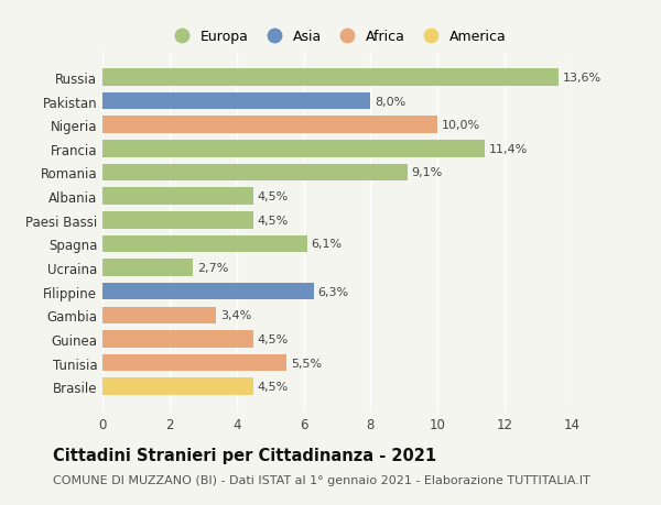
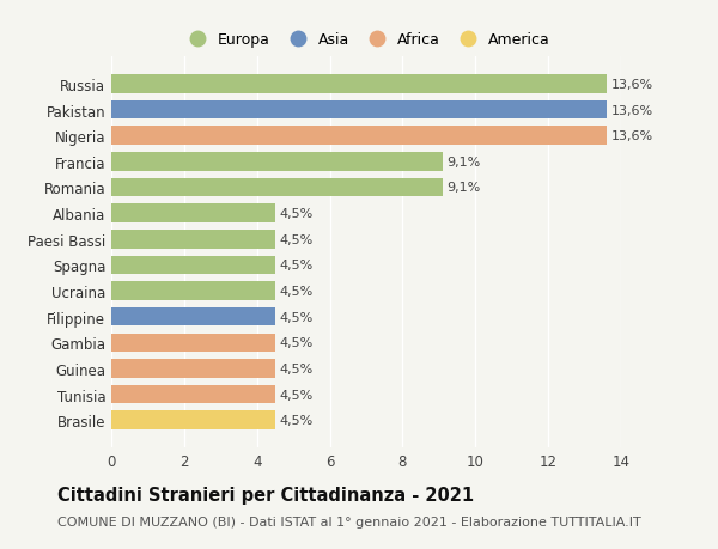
Pakistan: 8,0% -> 13,6%
Nigeria: 10,0% -> 13,6%
Francia: 11,4% -> 9,1%
Spagna: 6,1% -> 4,5%
Ucraina: 2,7% -> 4,5%
Filippine: 6,3% -> 4,5%
Gambia: 3,4% -> 4,5%
Tunisia: 5,5% -> 4,5%
